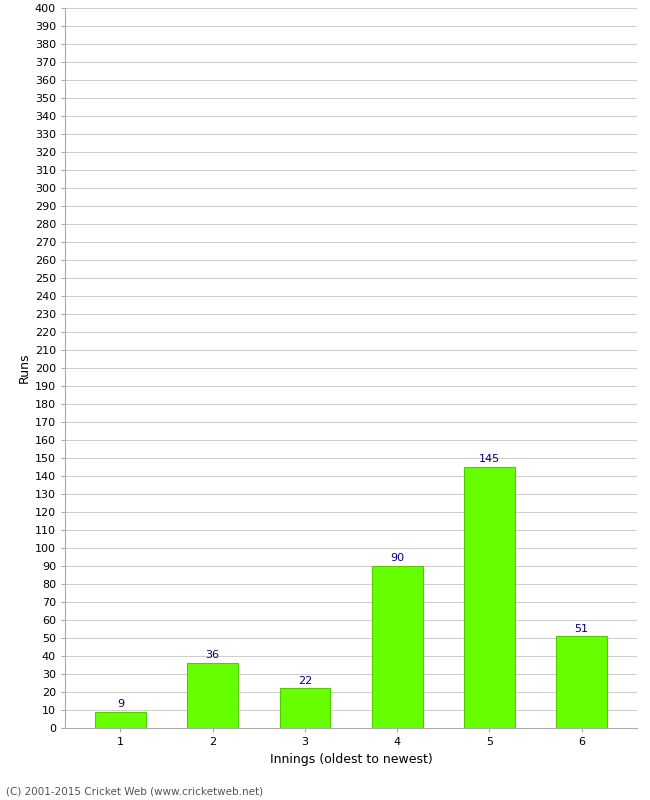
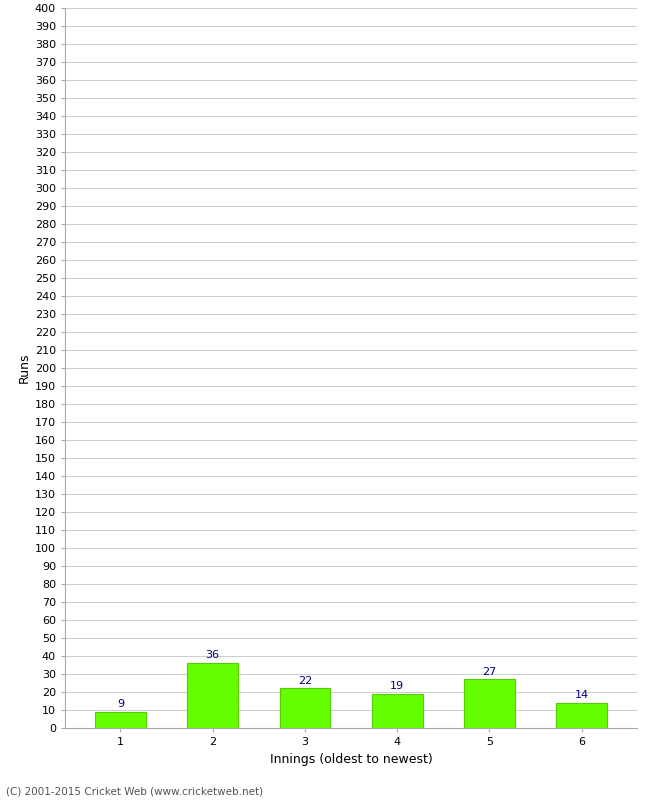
4: 90 -> 19
5: 145 -> 27
6: 51 -> 14
